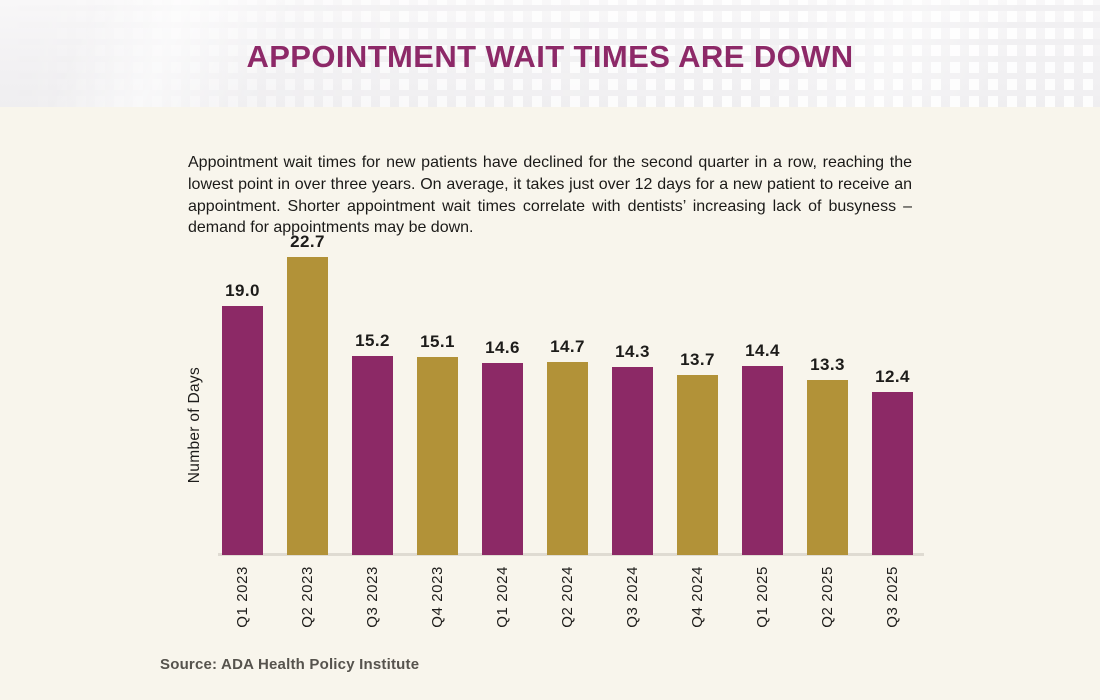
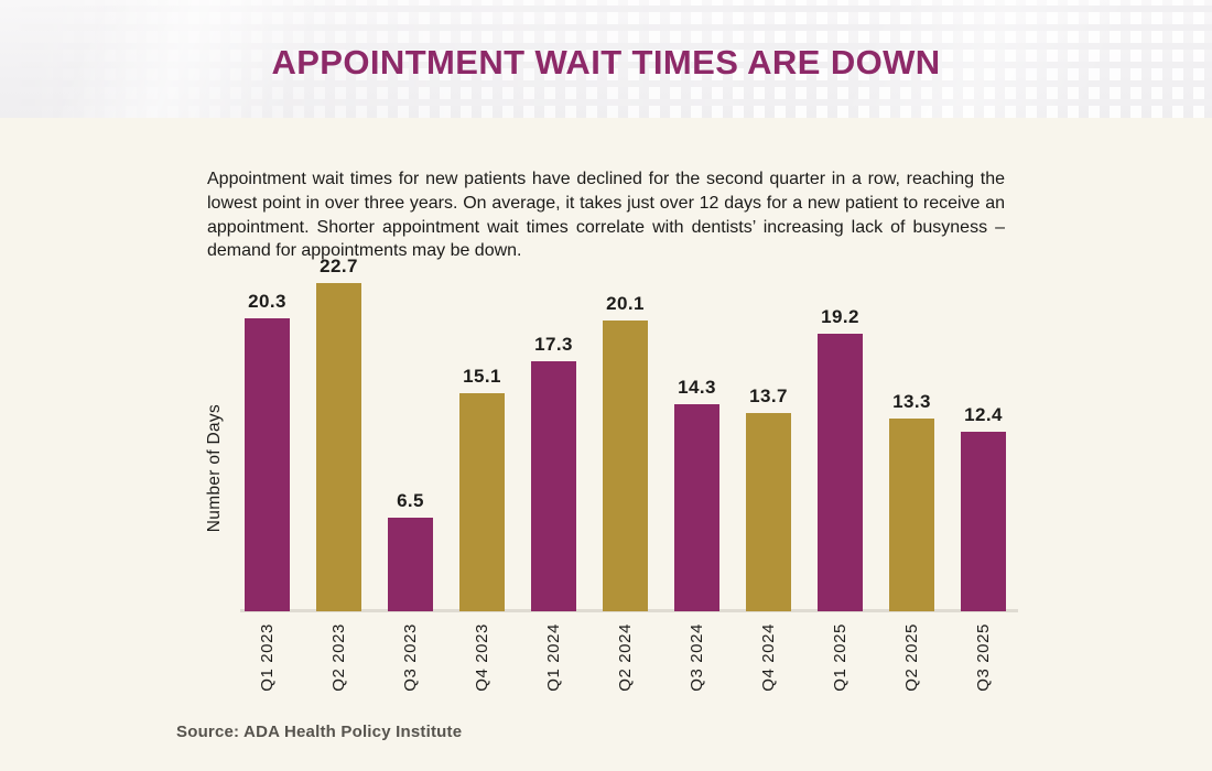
Q1 2023: 19.0 -> 20.3
Q3 2023: 15.2 -> 6.5
Q1 2024: 14.6 -> 17.3
Q2 2024: 14.7 -> 20.1
Q1 2025: 14.4 -> 19.2
